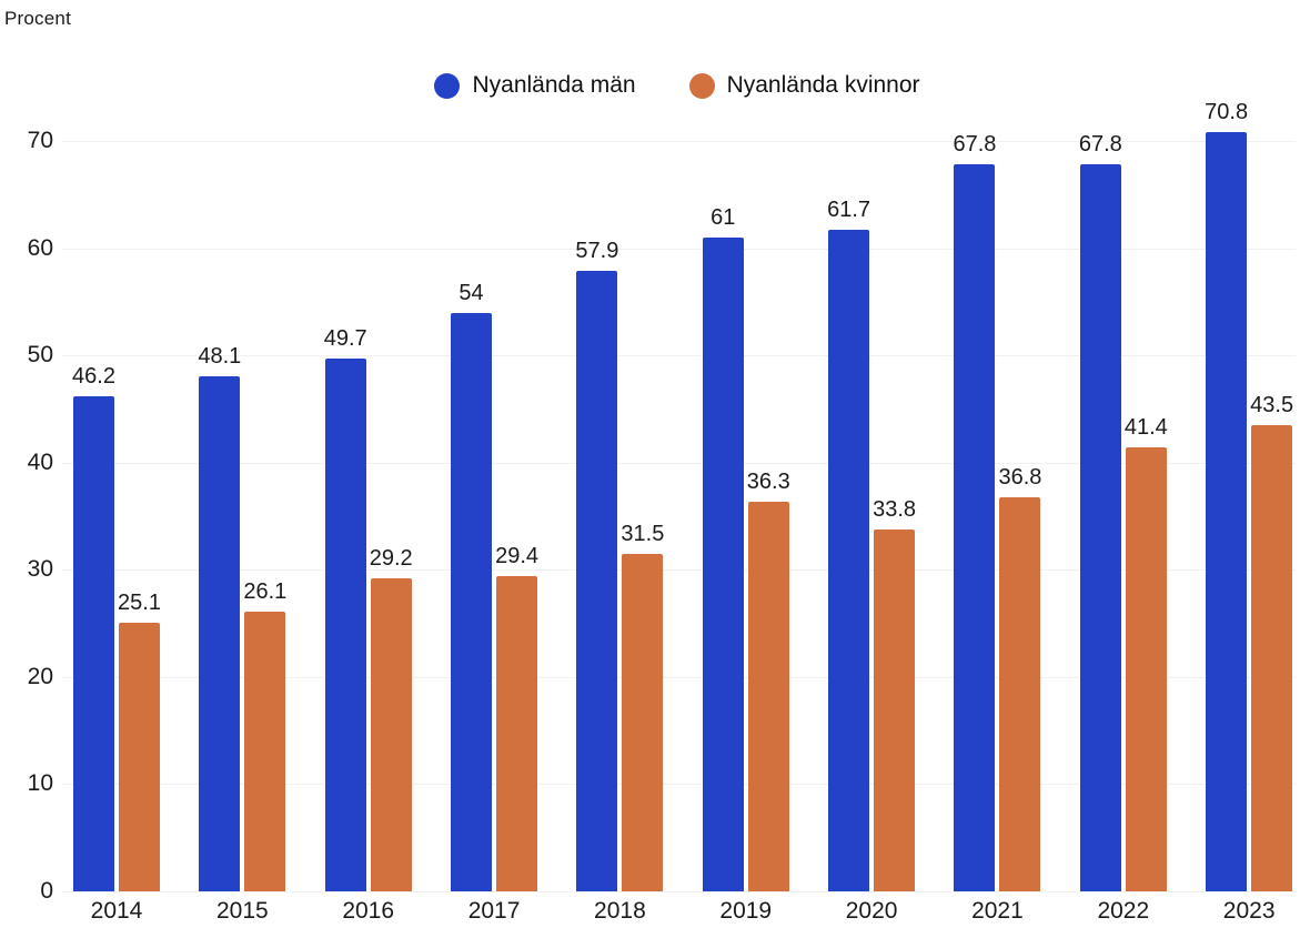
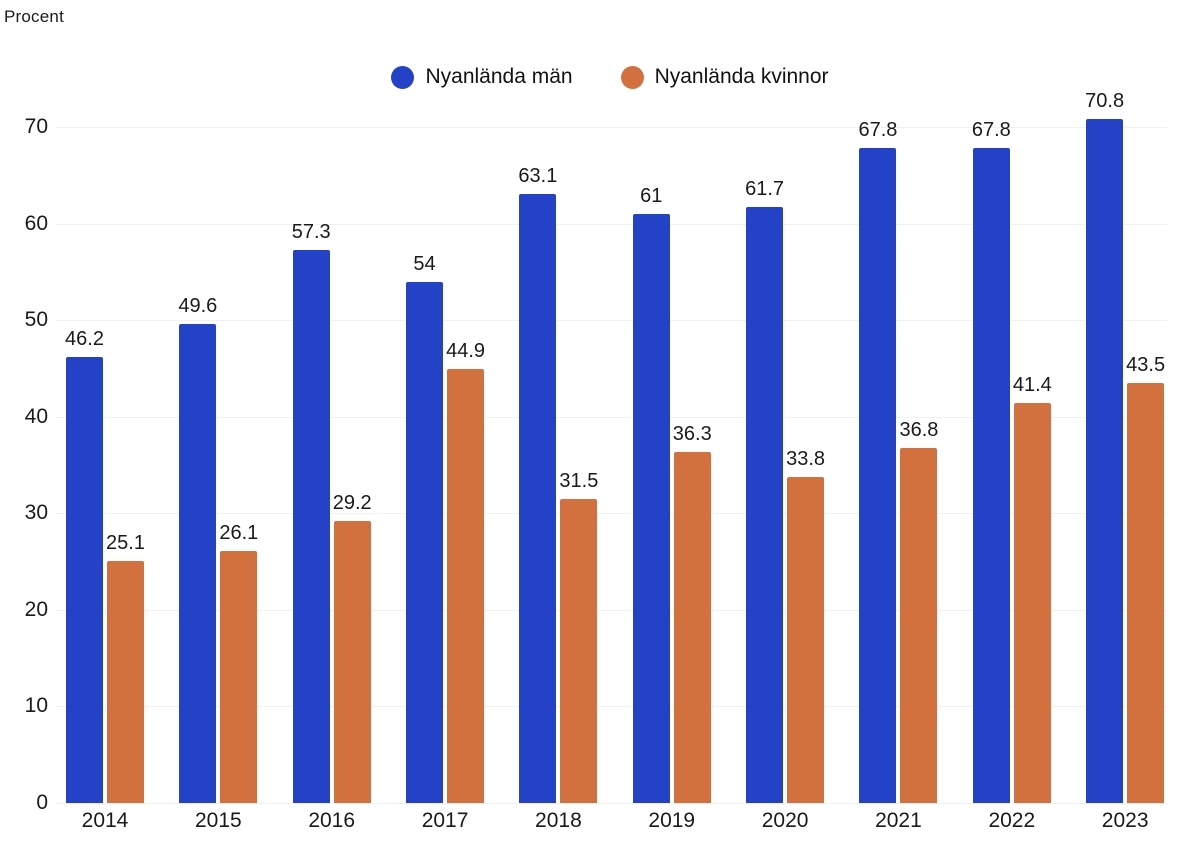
Nyanlända män/2015: 48.1 -> 49.6
Nyanlända män/2016: 49.7 -> 57.3
Nyanlända kvinnor/2017: 29.4 -> 44.9
Nyanlända män/2018: 57.9 -> 63.1
